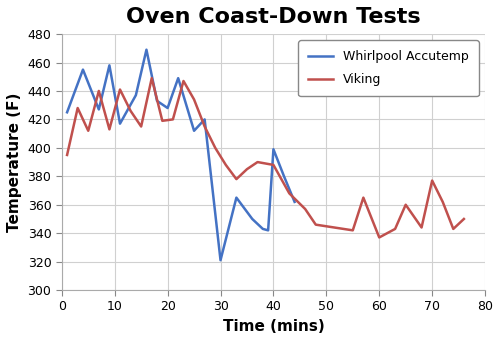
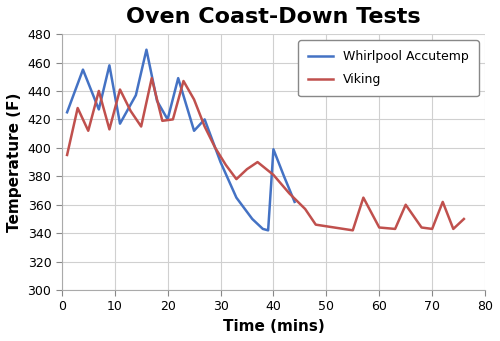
Whirlpool Accutemp/20: 428 -> 420
Whirlpool Accutemp/30: 321 -> 390
Viking/40: 388 -> 381
Viking/60: 337 -> 344
Viking/70: 377 -> 343
